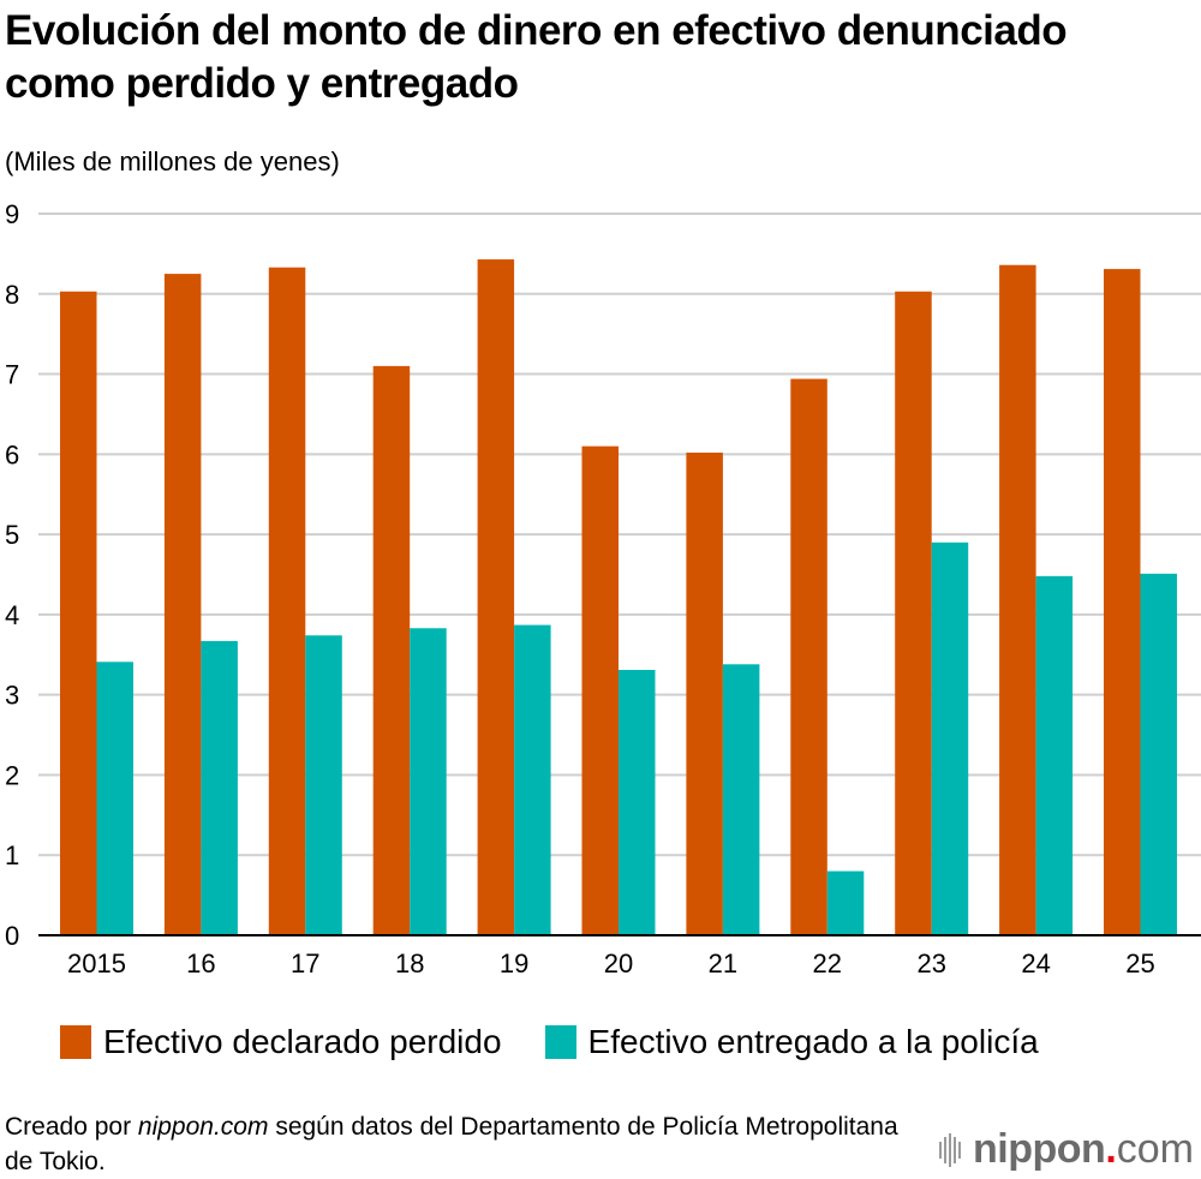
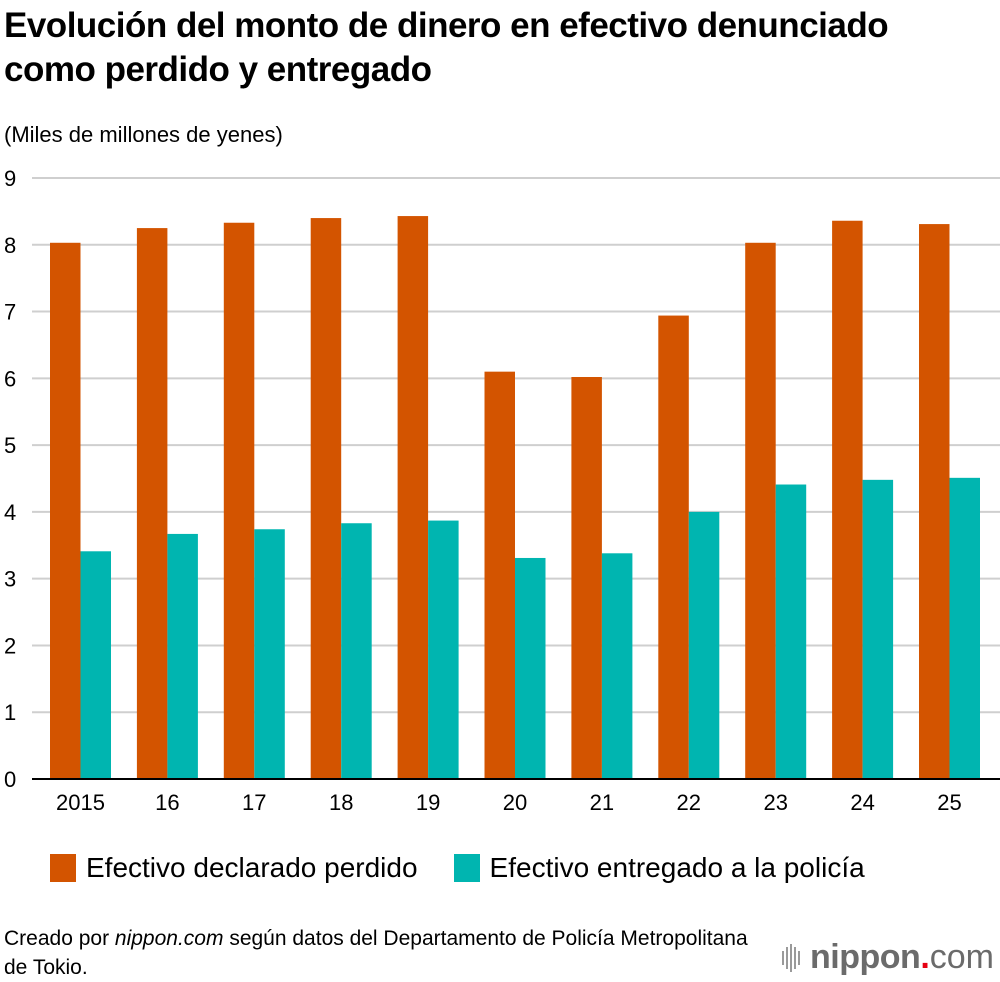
Efectivo declarado perdido/18: 7.1 -> 8.4
Efectivo entregado a la policía/22: 0.8 -> 4.0
Efectivo entregado a la policía/23: 4.9 -> 4.4
